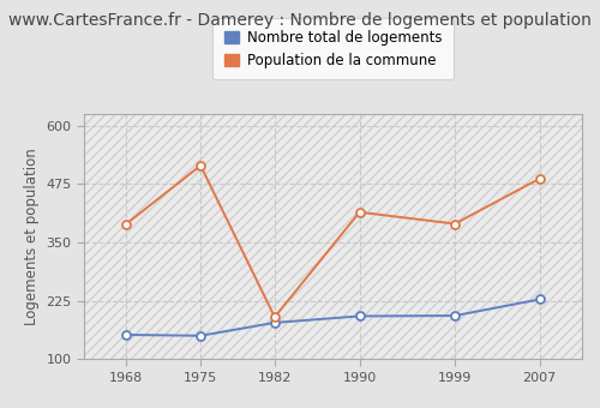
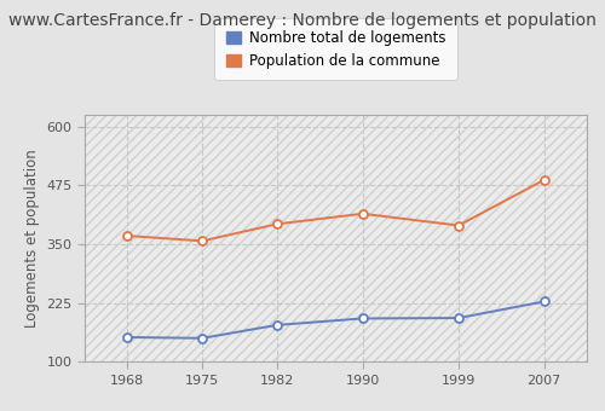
Population de la commune/1968: 390 -> 368
Population de la commune/1975: 515 -> 357
Population de la commune/1982: 190 -> 393
